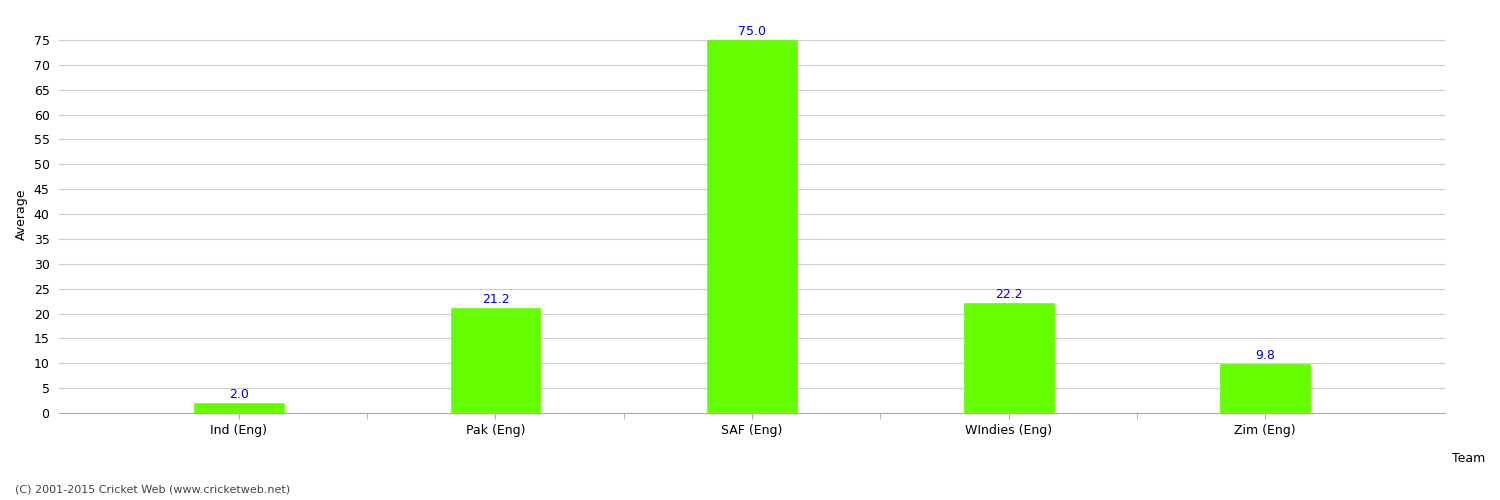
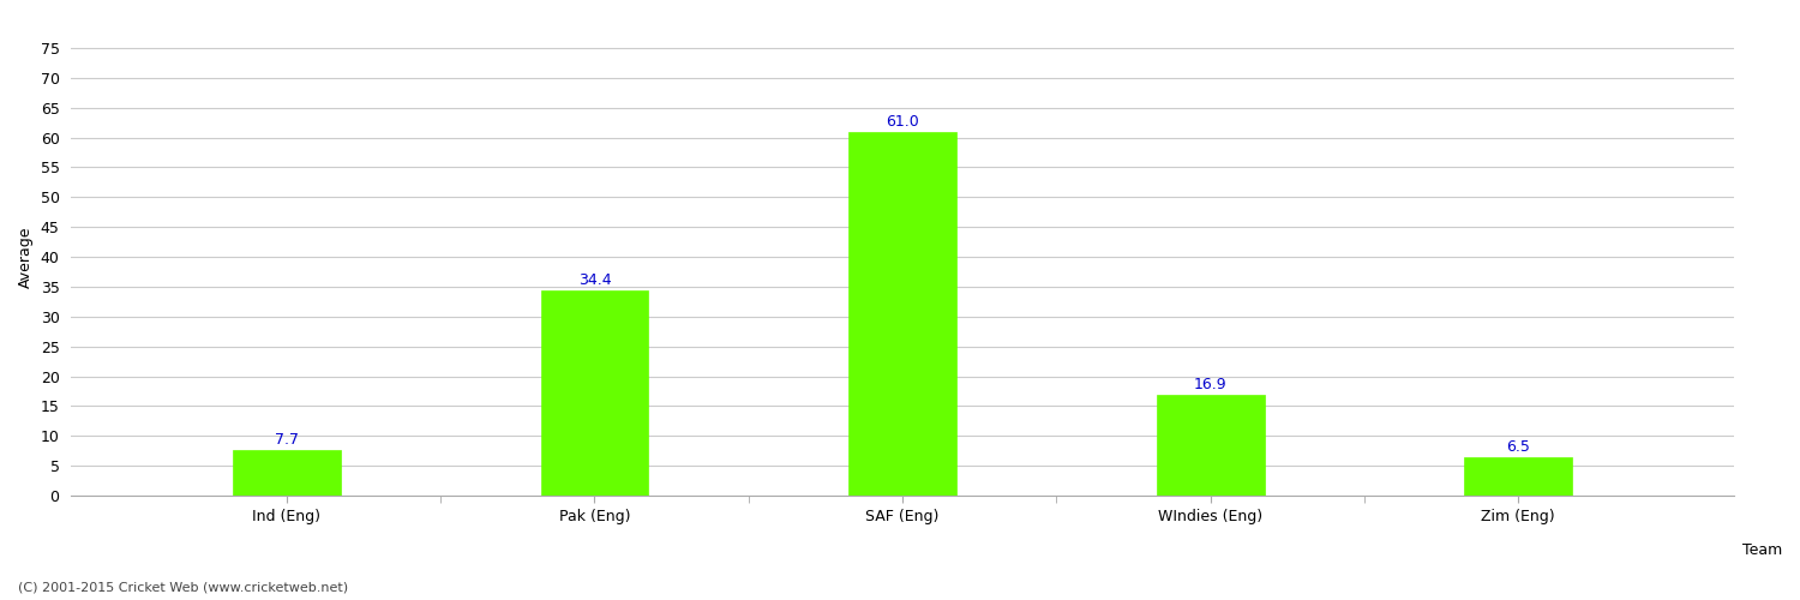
Ind (Eng): 2.0 -> 7.7
Pak (Eng): 21.2 -> 34.4
SAF (Eng): 75.0 -> 61.0
WIndies (Eng): 22.2 -> 16.9
Zim (Eng): 9.8 -> 6.5
